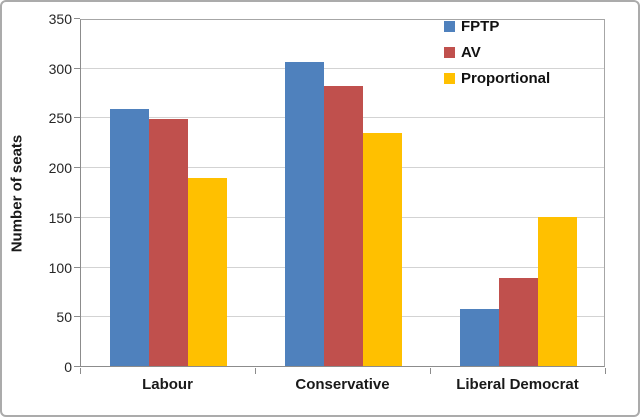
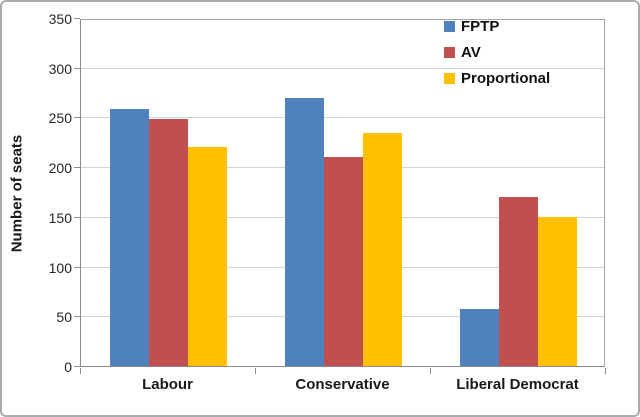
Proportional/Labour: 190 -> 220
FPTP/Conservative: 310 -> 270
AV/Conservative: 280 -> 210
AV/Liberal Democrat: 90 -> 170
